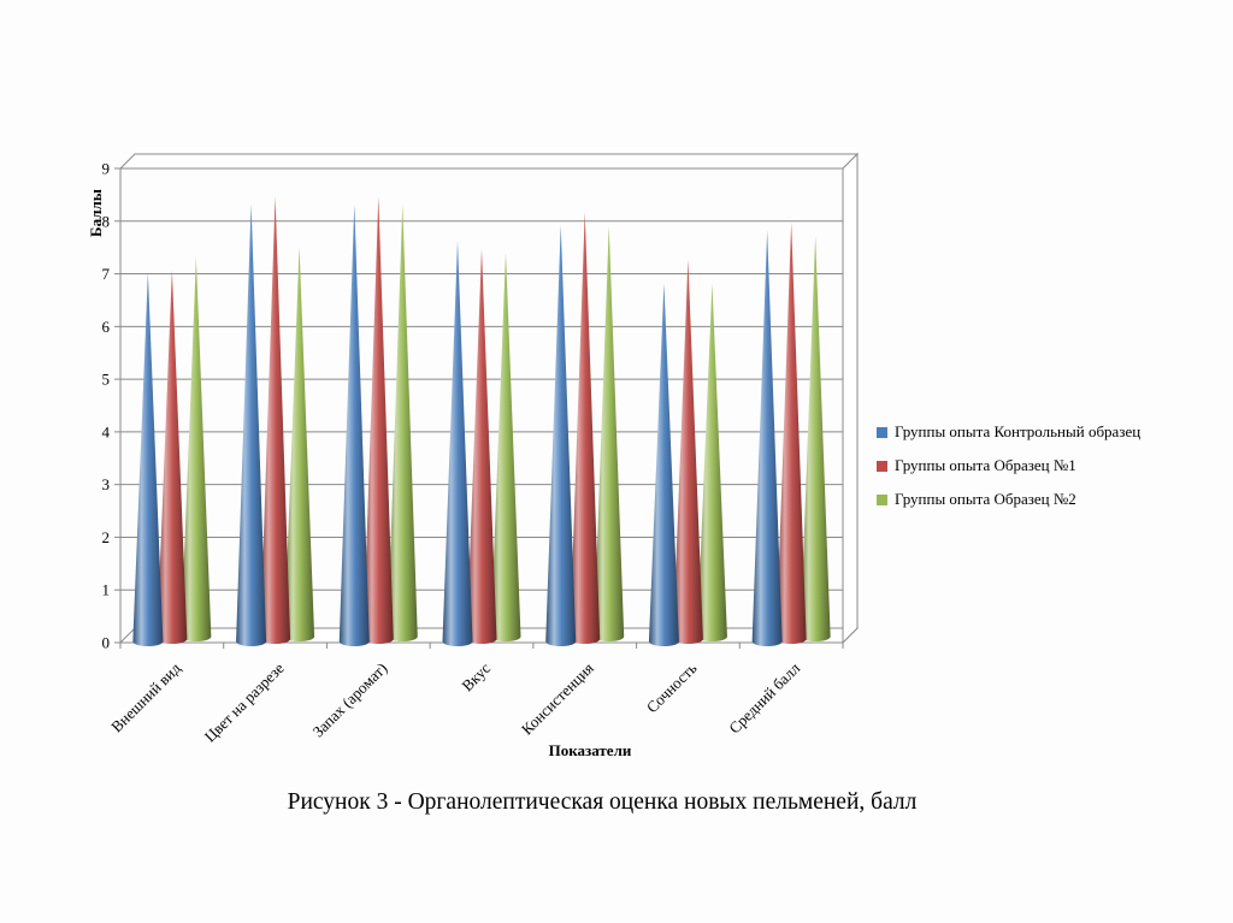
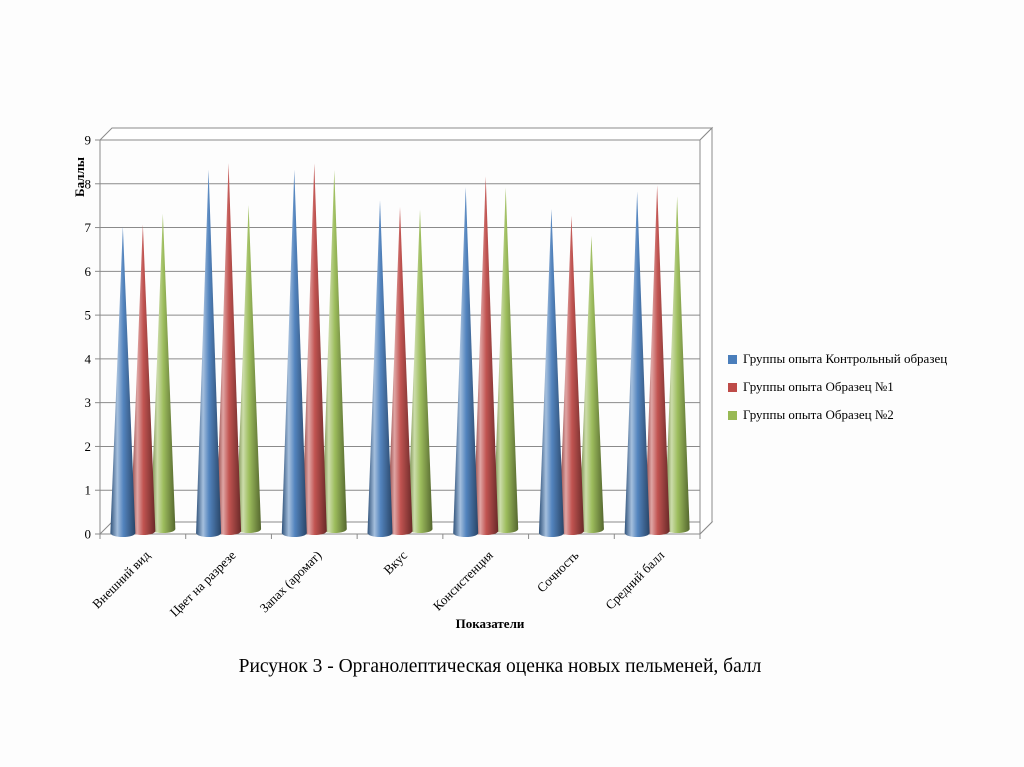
Группы опыта Контрольный образец/Сочность: 6.8 -> 7.4
